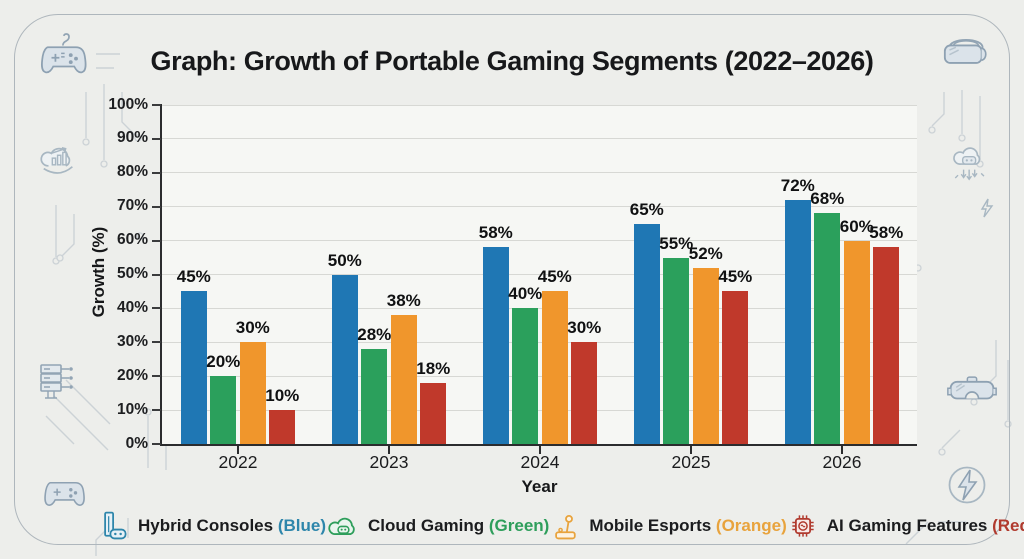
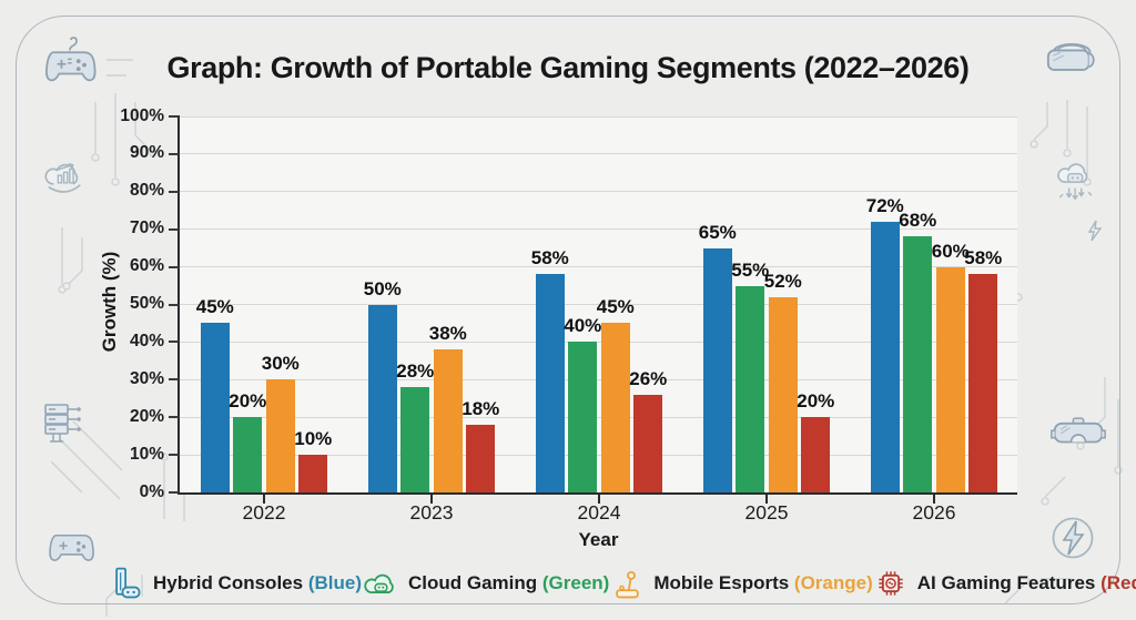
AI Gaming Features/2024: 30% -> 26%
AI Gaming Features/2025: 45% -> 20%
